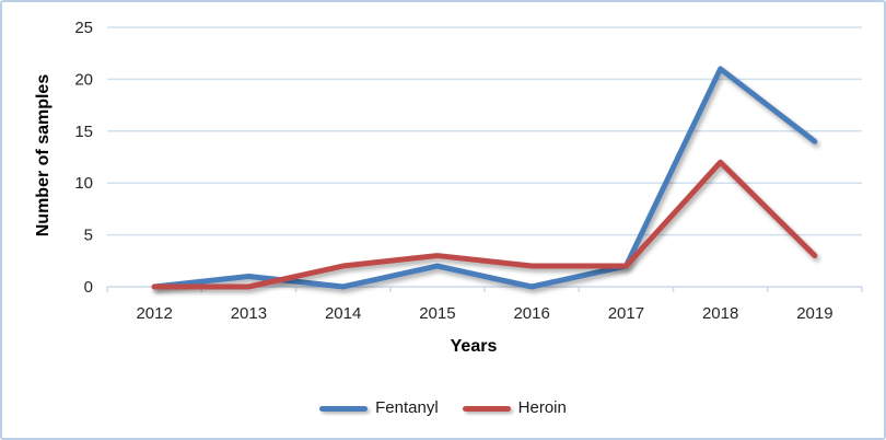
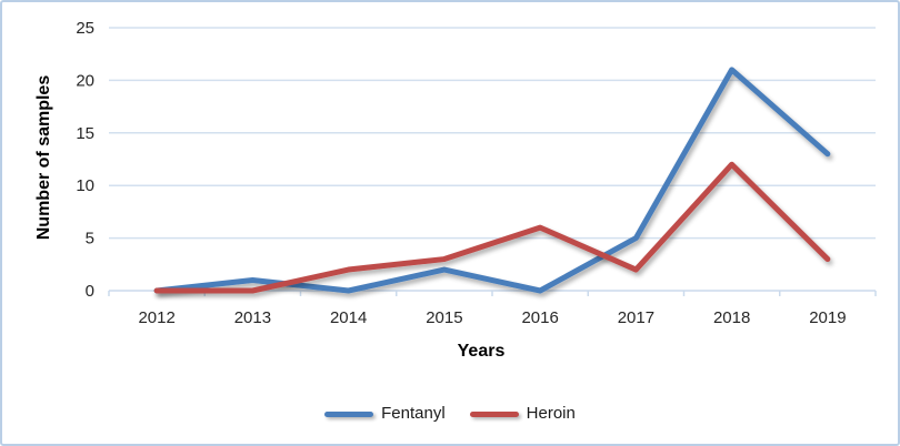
Heroin/2016: 2 -> 6
Fentanyl/2017: 2 -> 5
Fentanyl/2019: 14 -> 13
